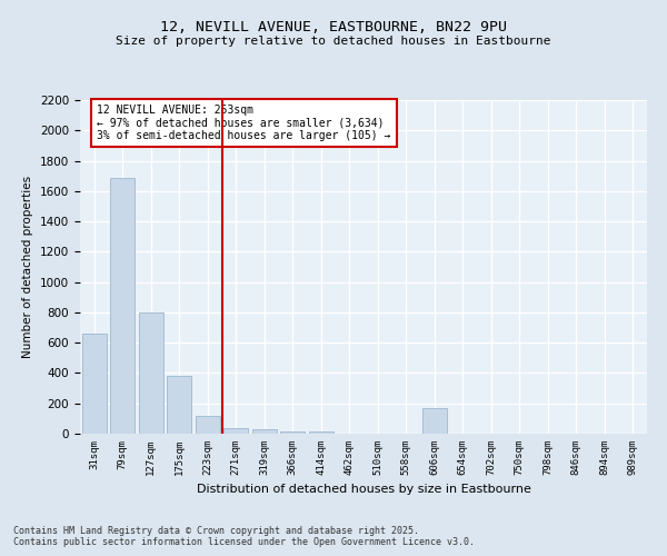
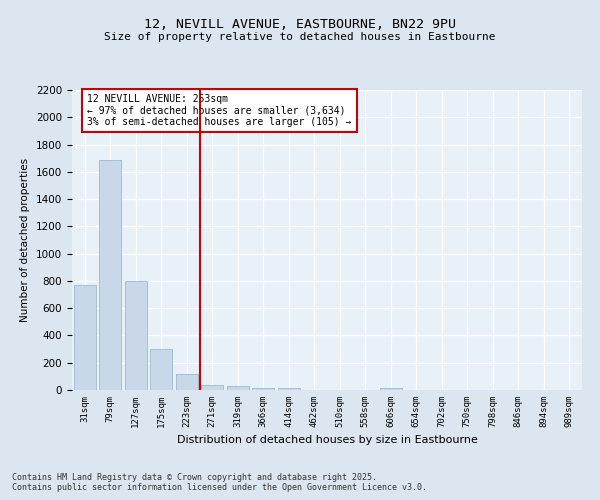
31sqm: 660 -> 770
175sqm: 380 -> 300
606sqm: 170 -> 20
